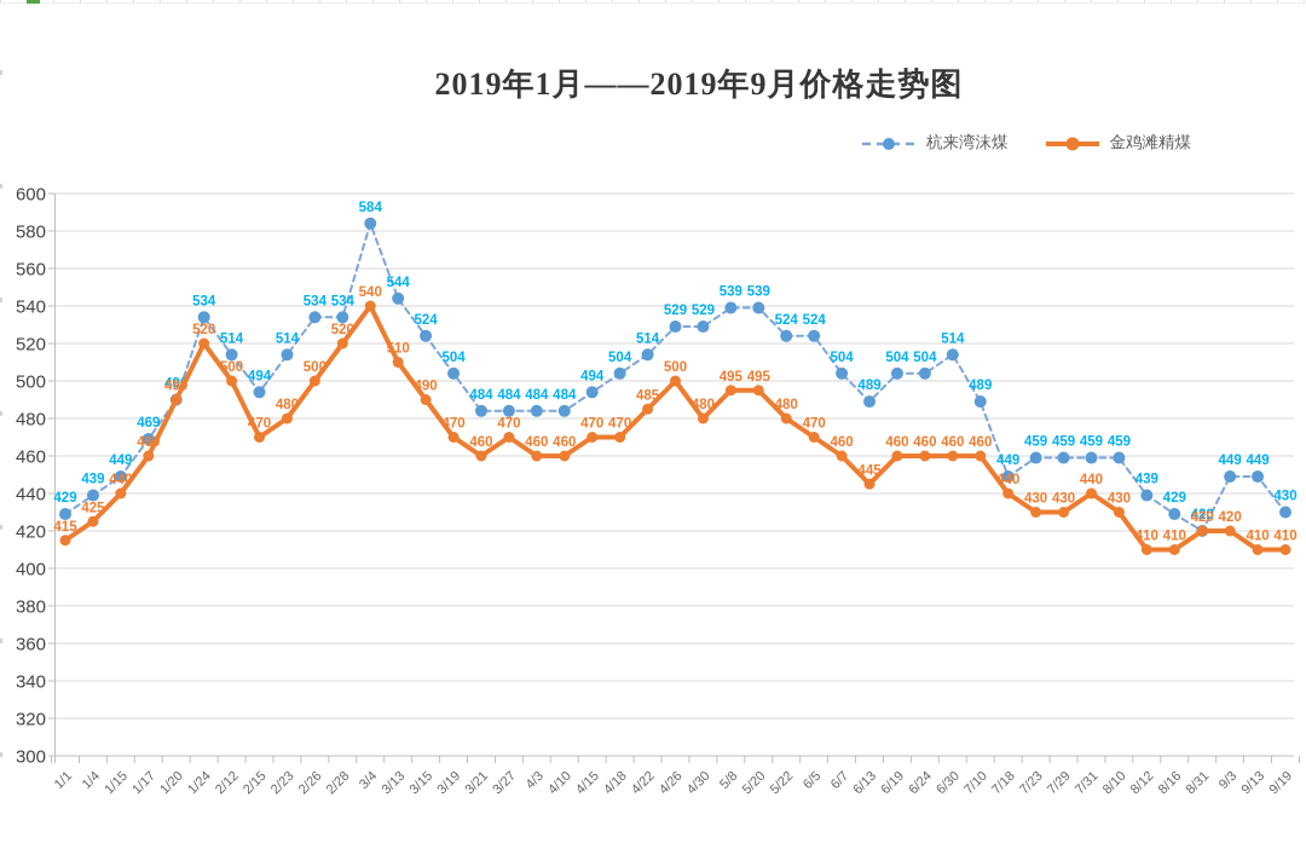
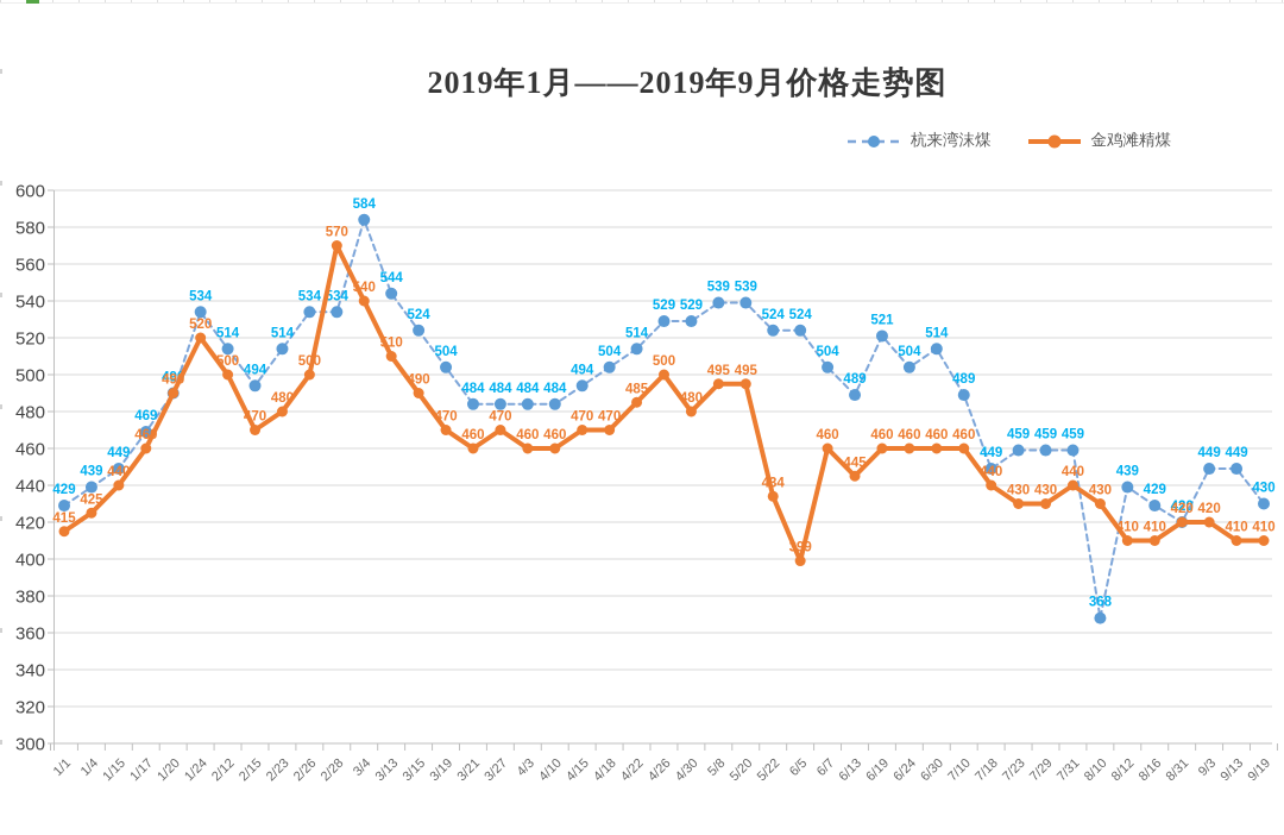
金鸡滩精煤/2/28: 520 -> 570
金鸡滩精煤/5/22: 480 -> 434
金鸡滩精煤/6/5: 470 -> 399
杭来湾沫煤/6/19: 504 -> 521
杭来湾沫煤/8/10: 459 -> 368
